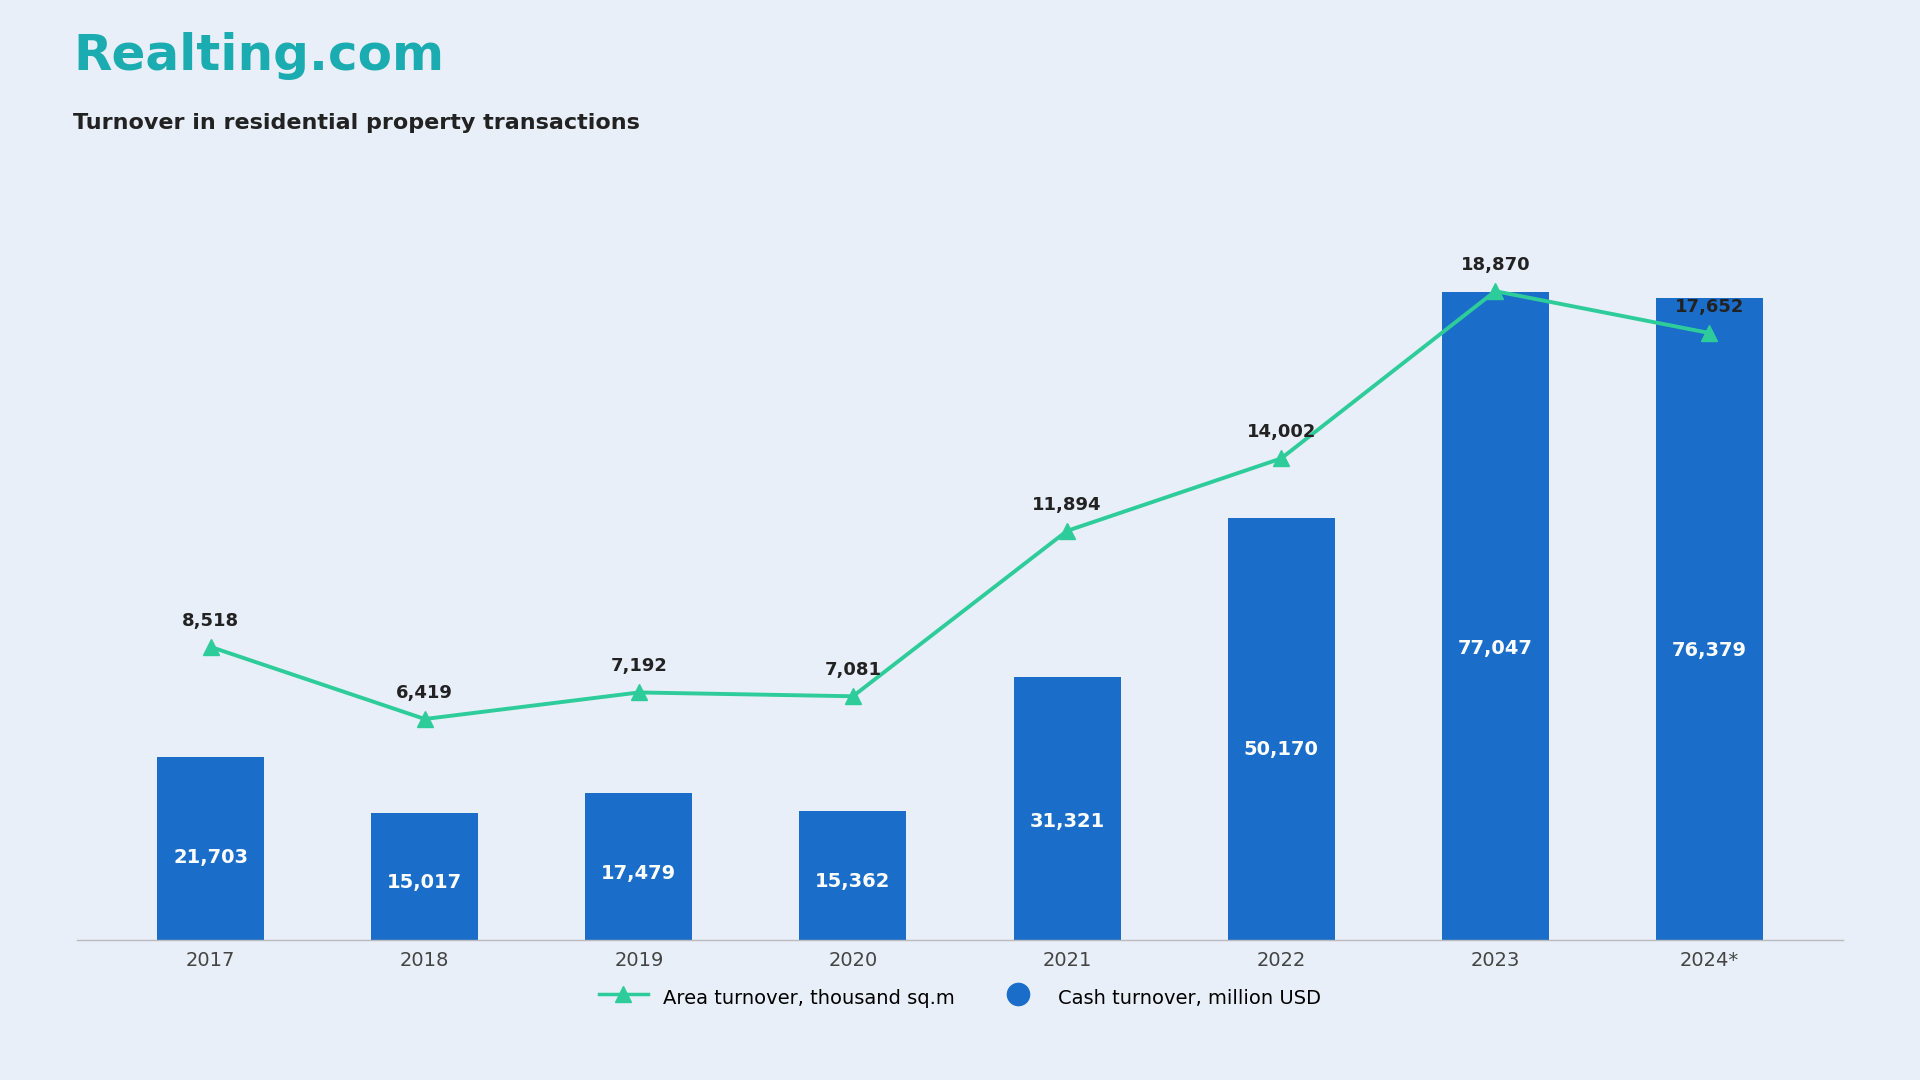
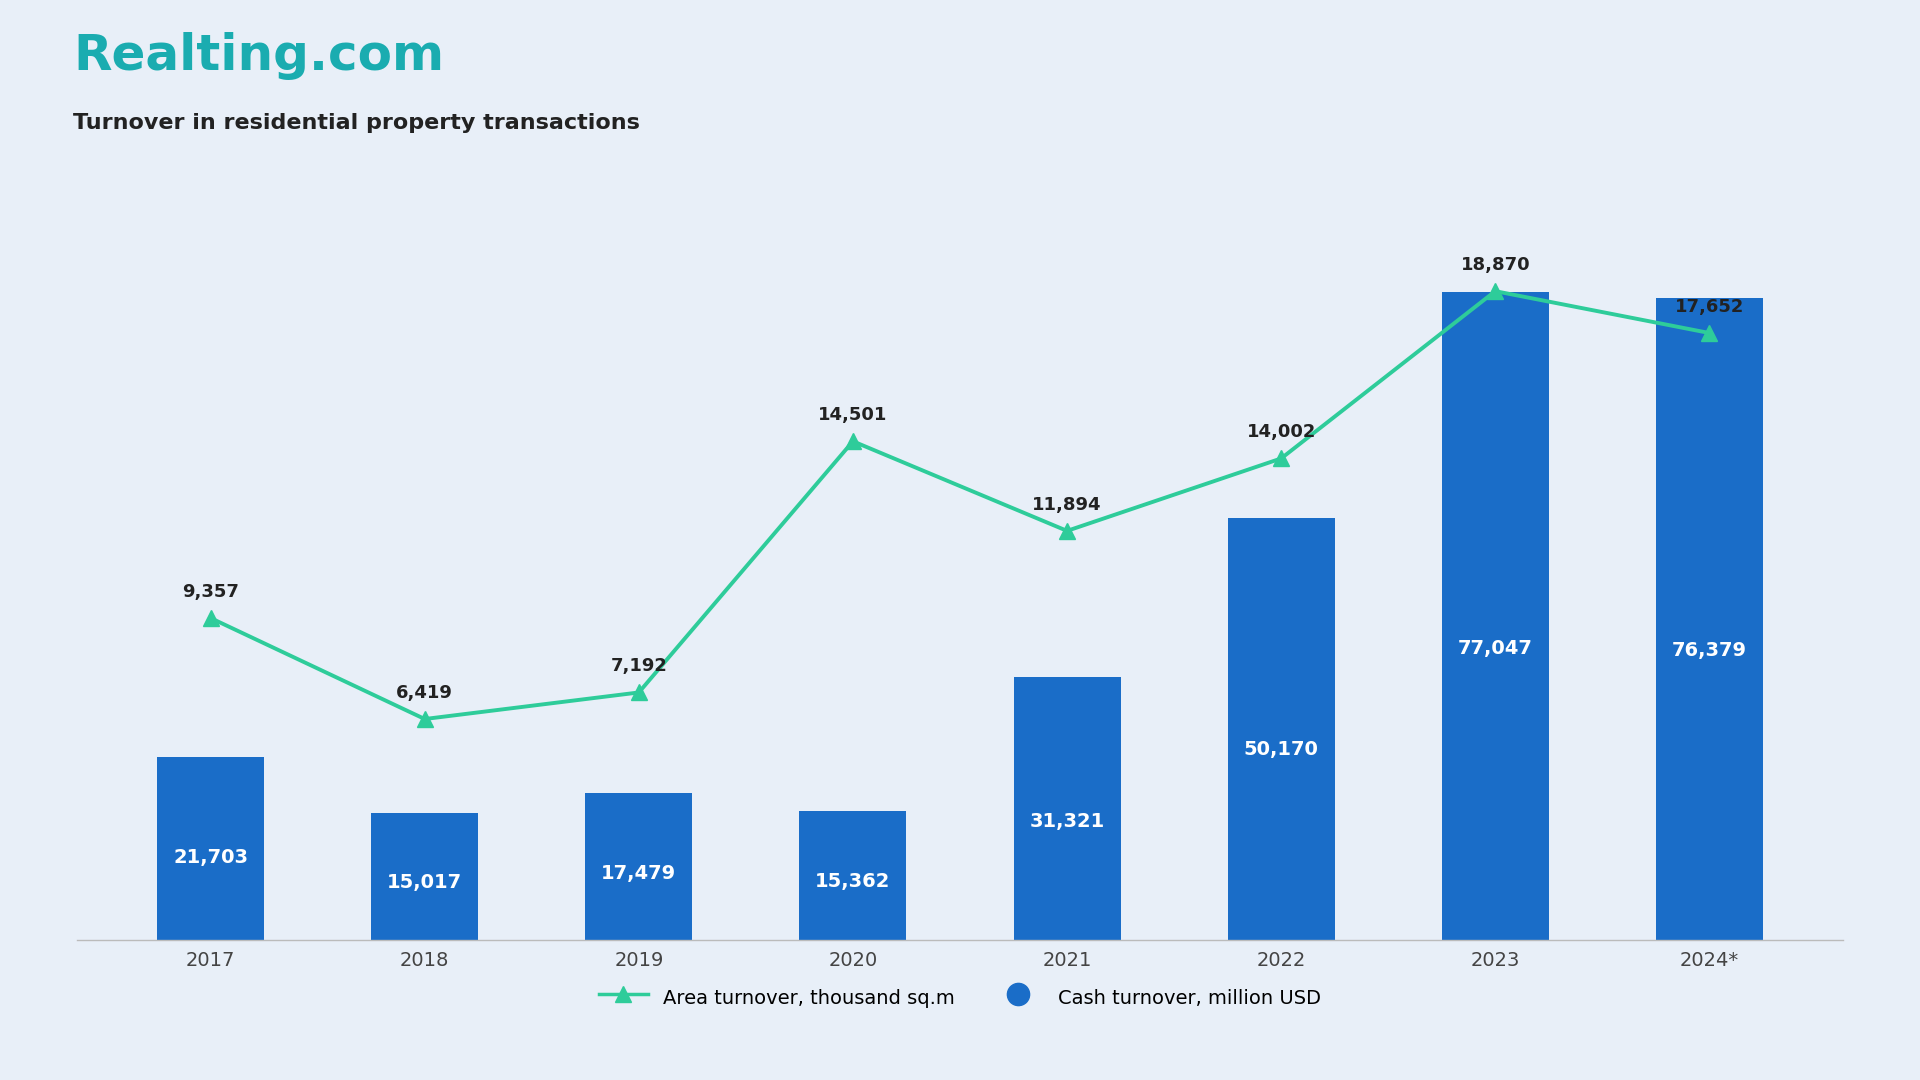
Area turnover, thousand sq.m/2017: 8,518 -> 9,357
Area turnover, thousand sq.m/2020: 7,081 -> 14,501
